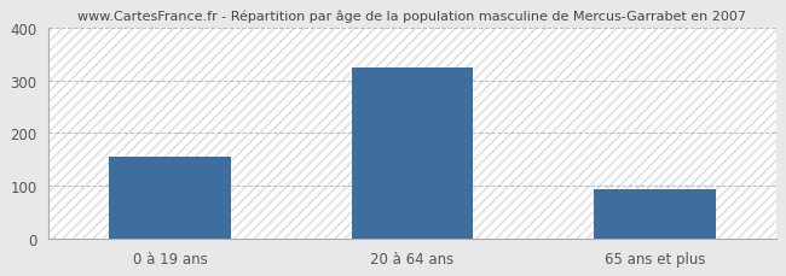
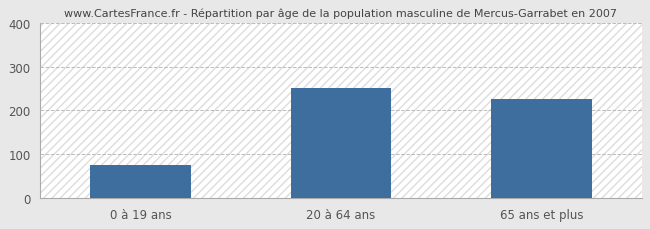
0 à 19 ans: 155 -> 75
20 à 64 ans: 325 -> 250
65 ans et plus: 93 -> 225
